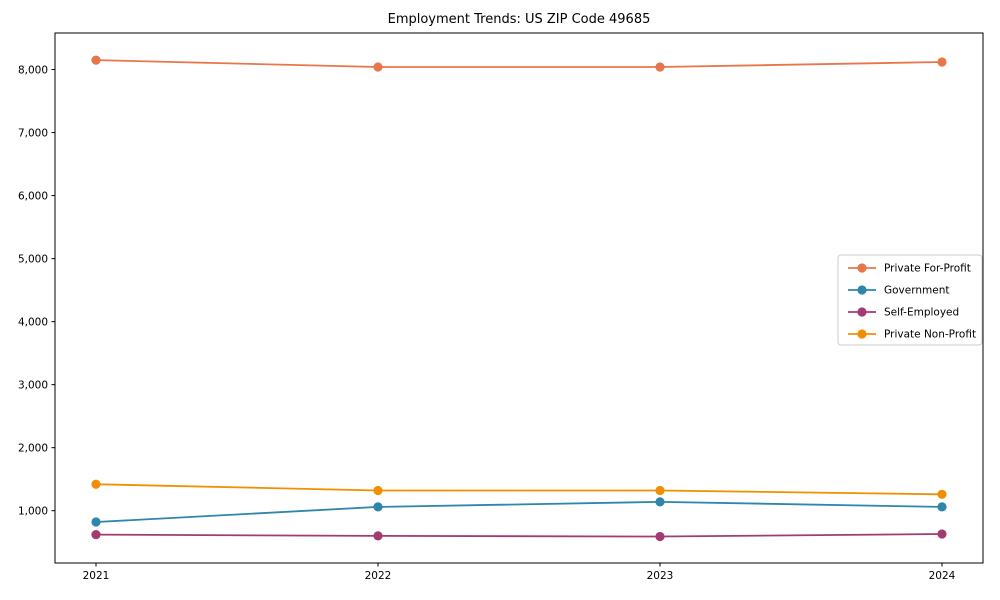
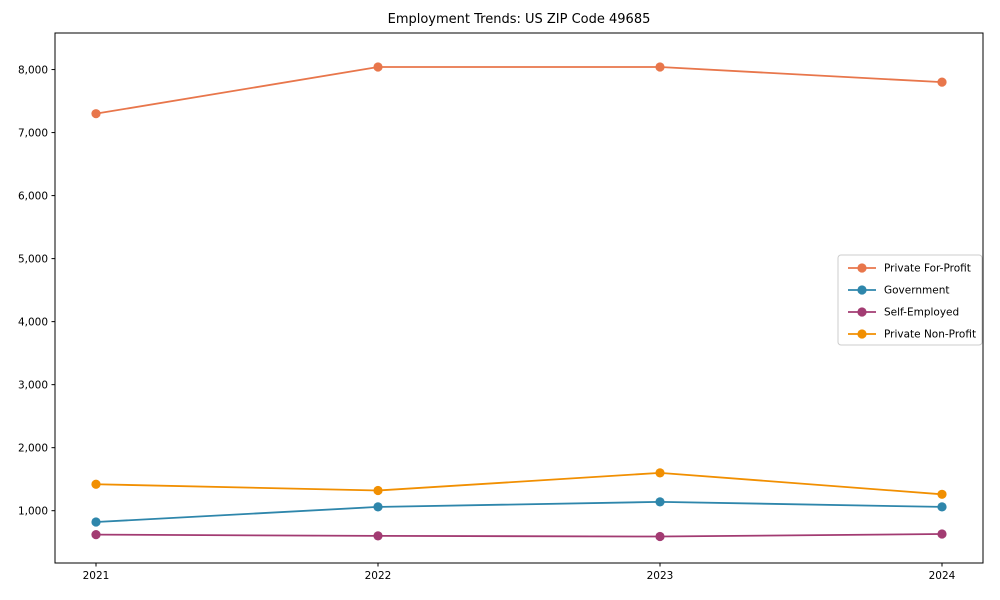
Private For-Profit/2021: 8200 -> 7300
Private Non-Profit/2023: 1300 -> 1600
Private For-Profit/2024: 8100 -> 7800
